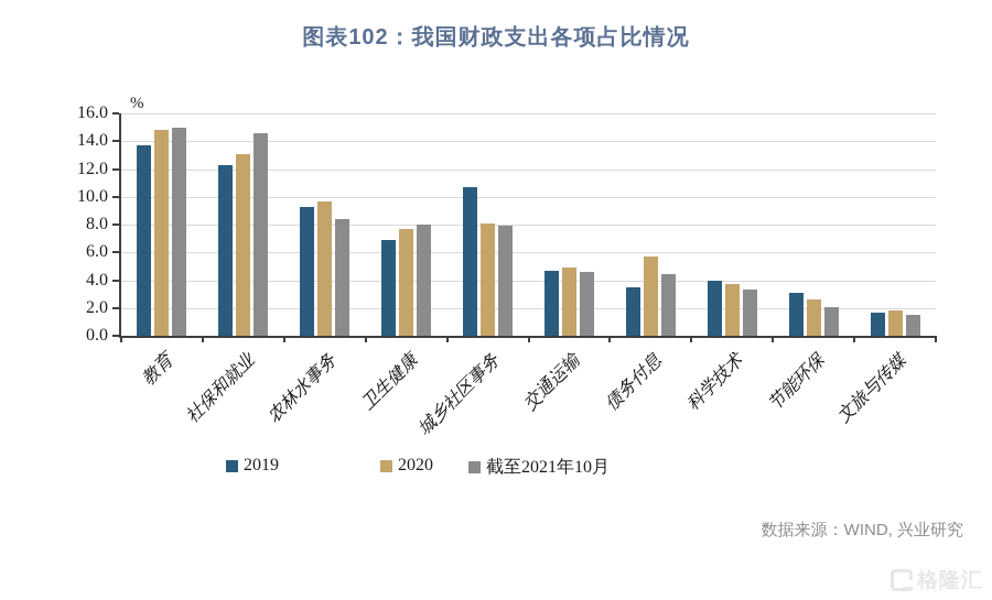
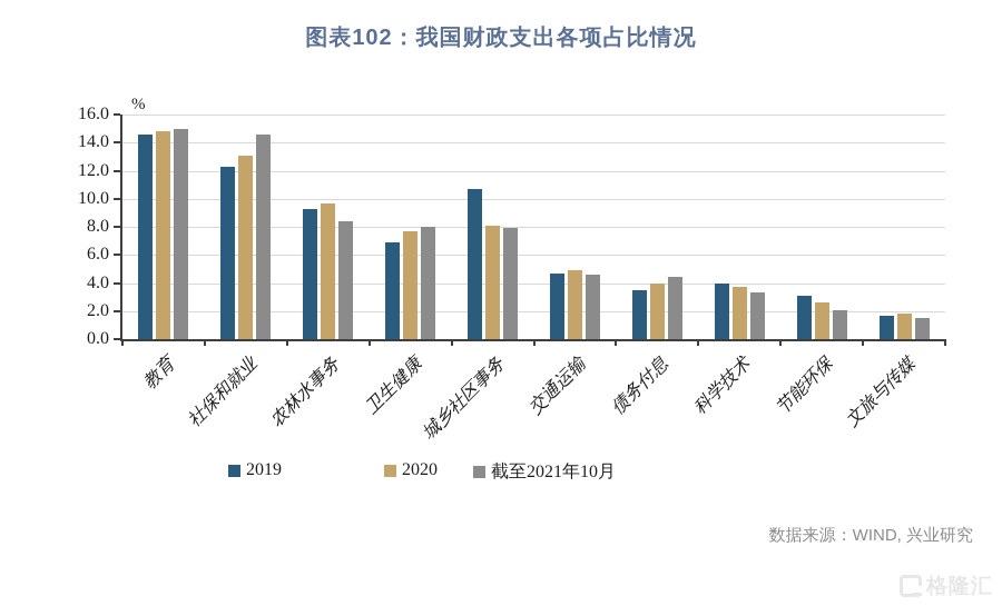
2019/教育: 13.7 -> 14.6
2020/债务付息: 5.7 -> 4.0
